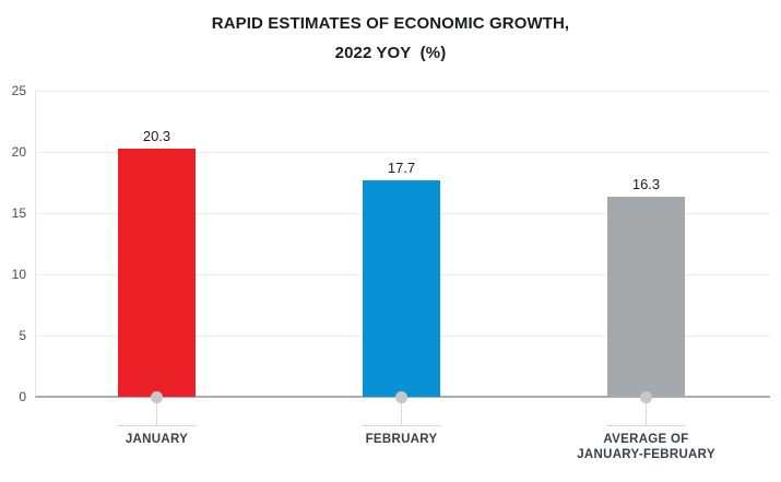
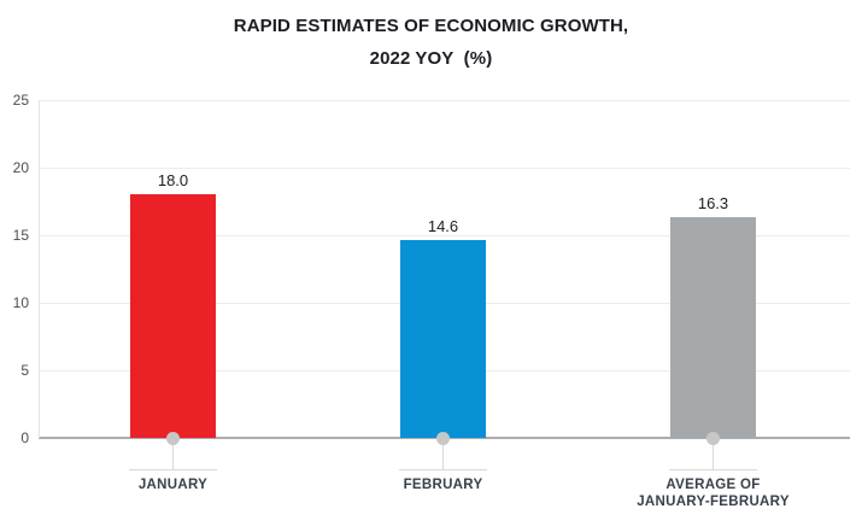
JANUARY: 20.3 -> 18.0
FEBRUARY: 17.7 -> 14.6
